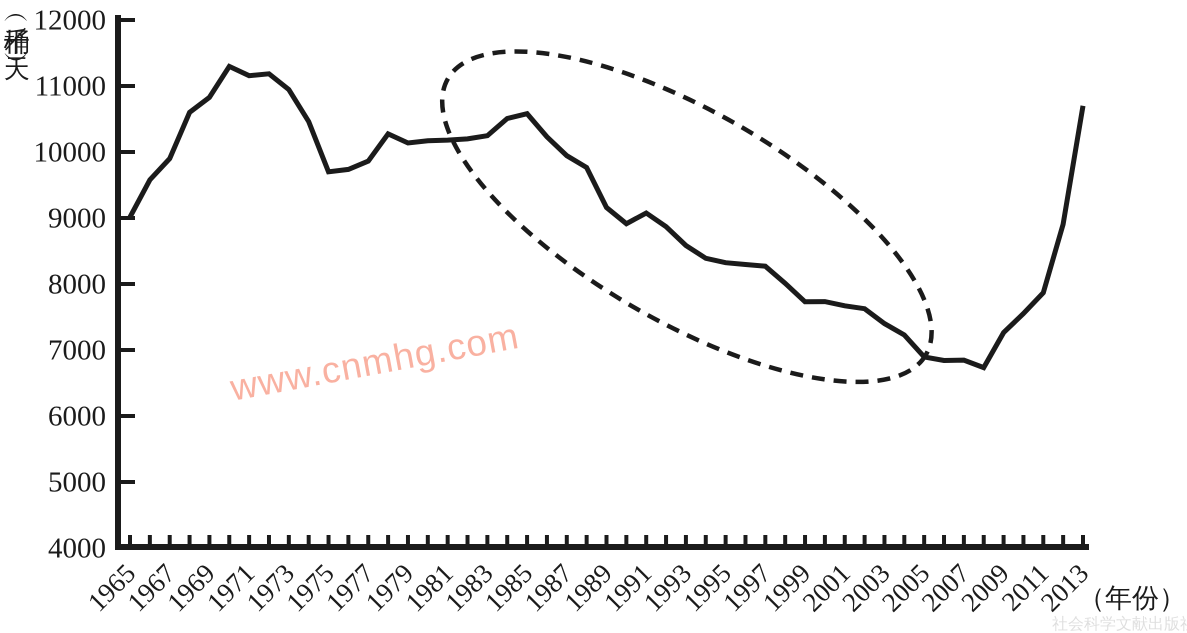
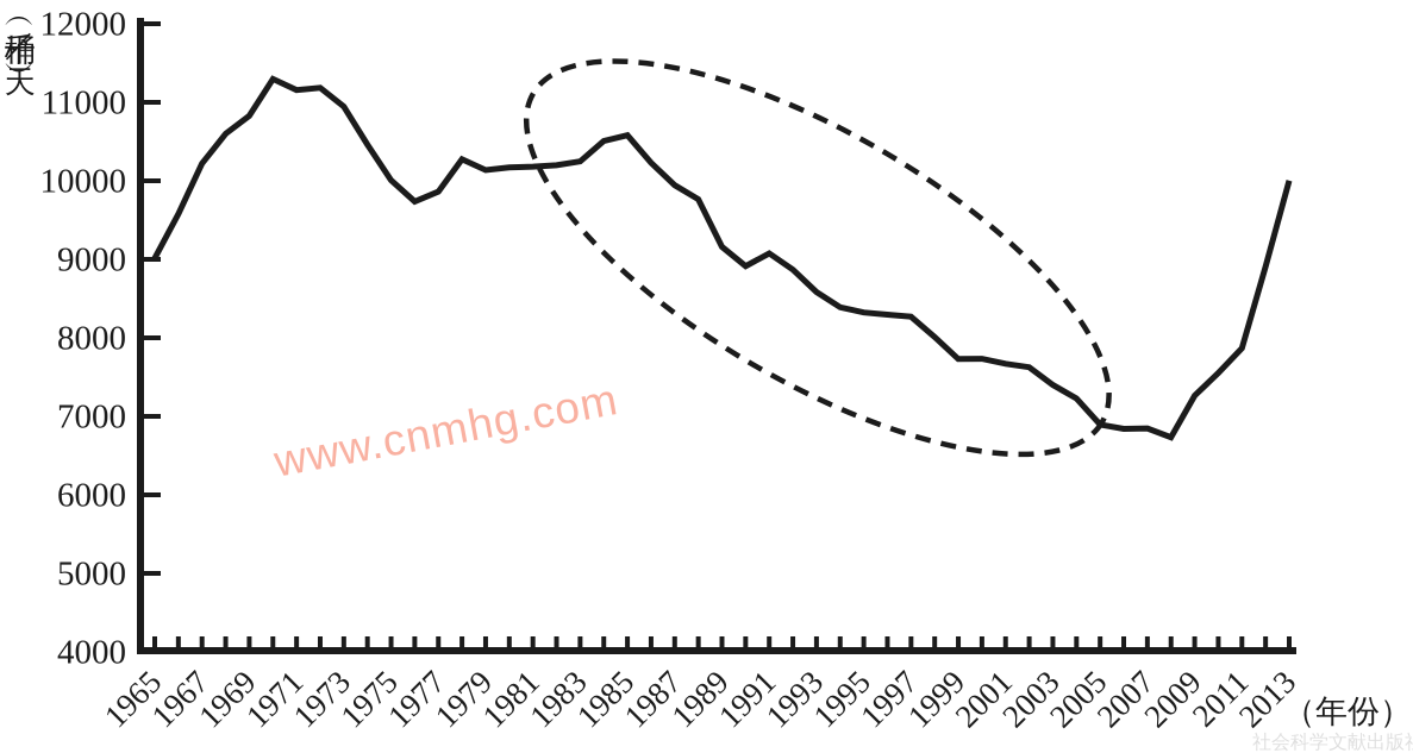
1967: 9900 -> 10200
1975: 9700 -> 10000
2013: 10700 -> 10000
